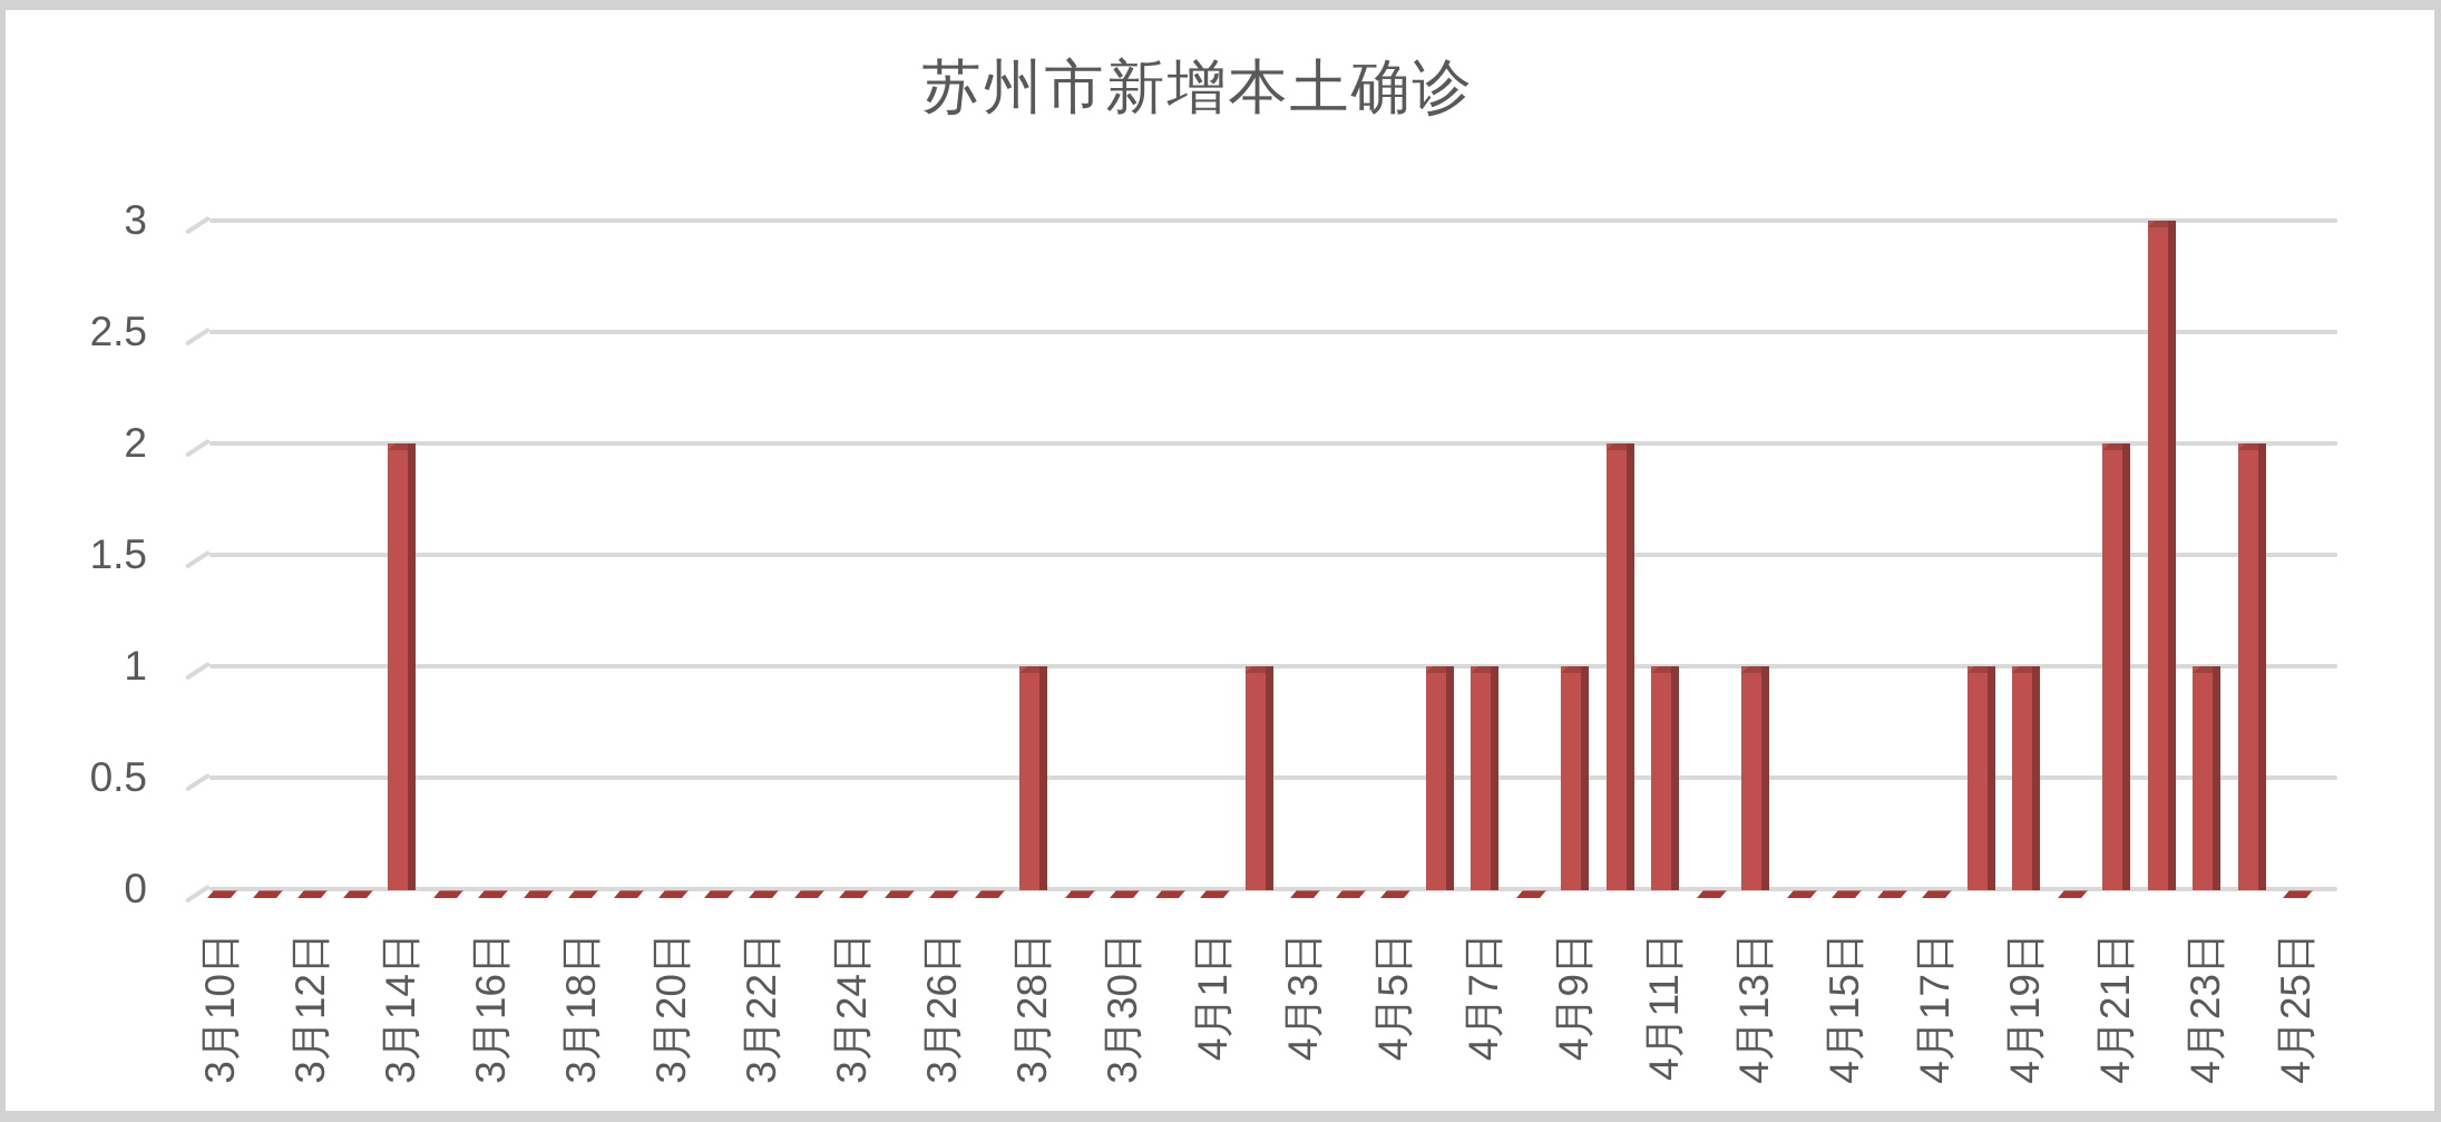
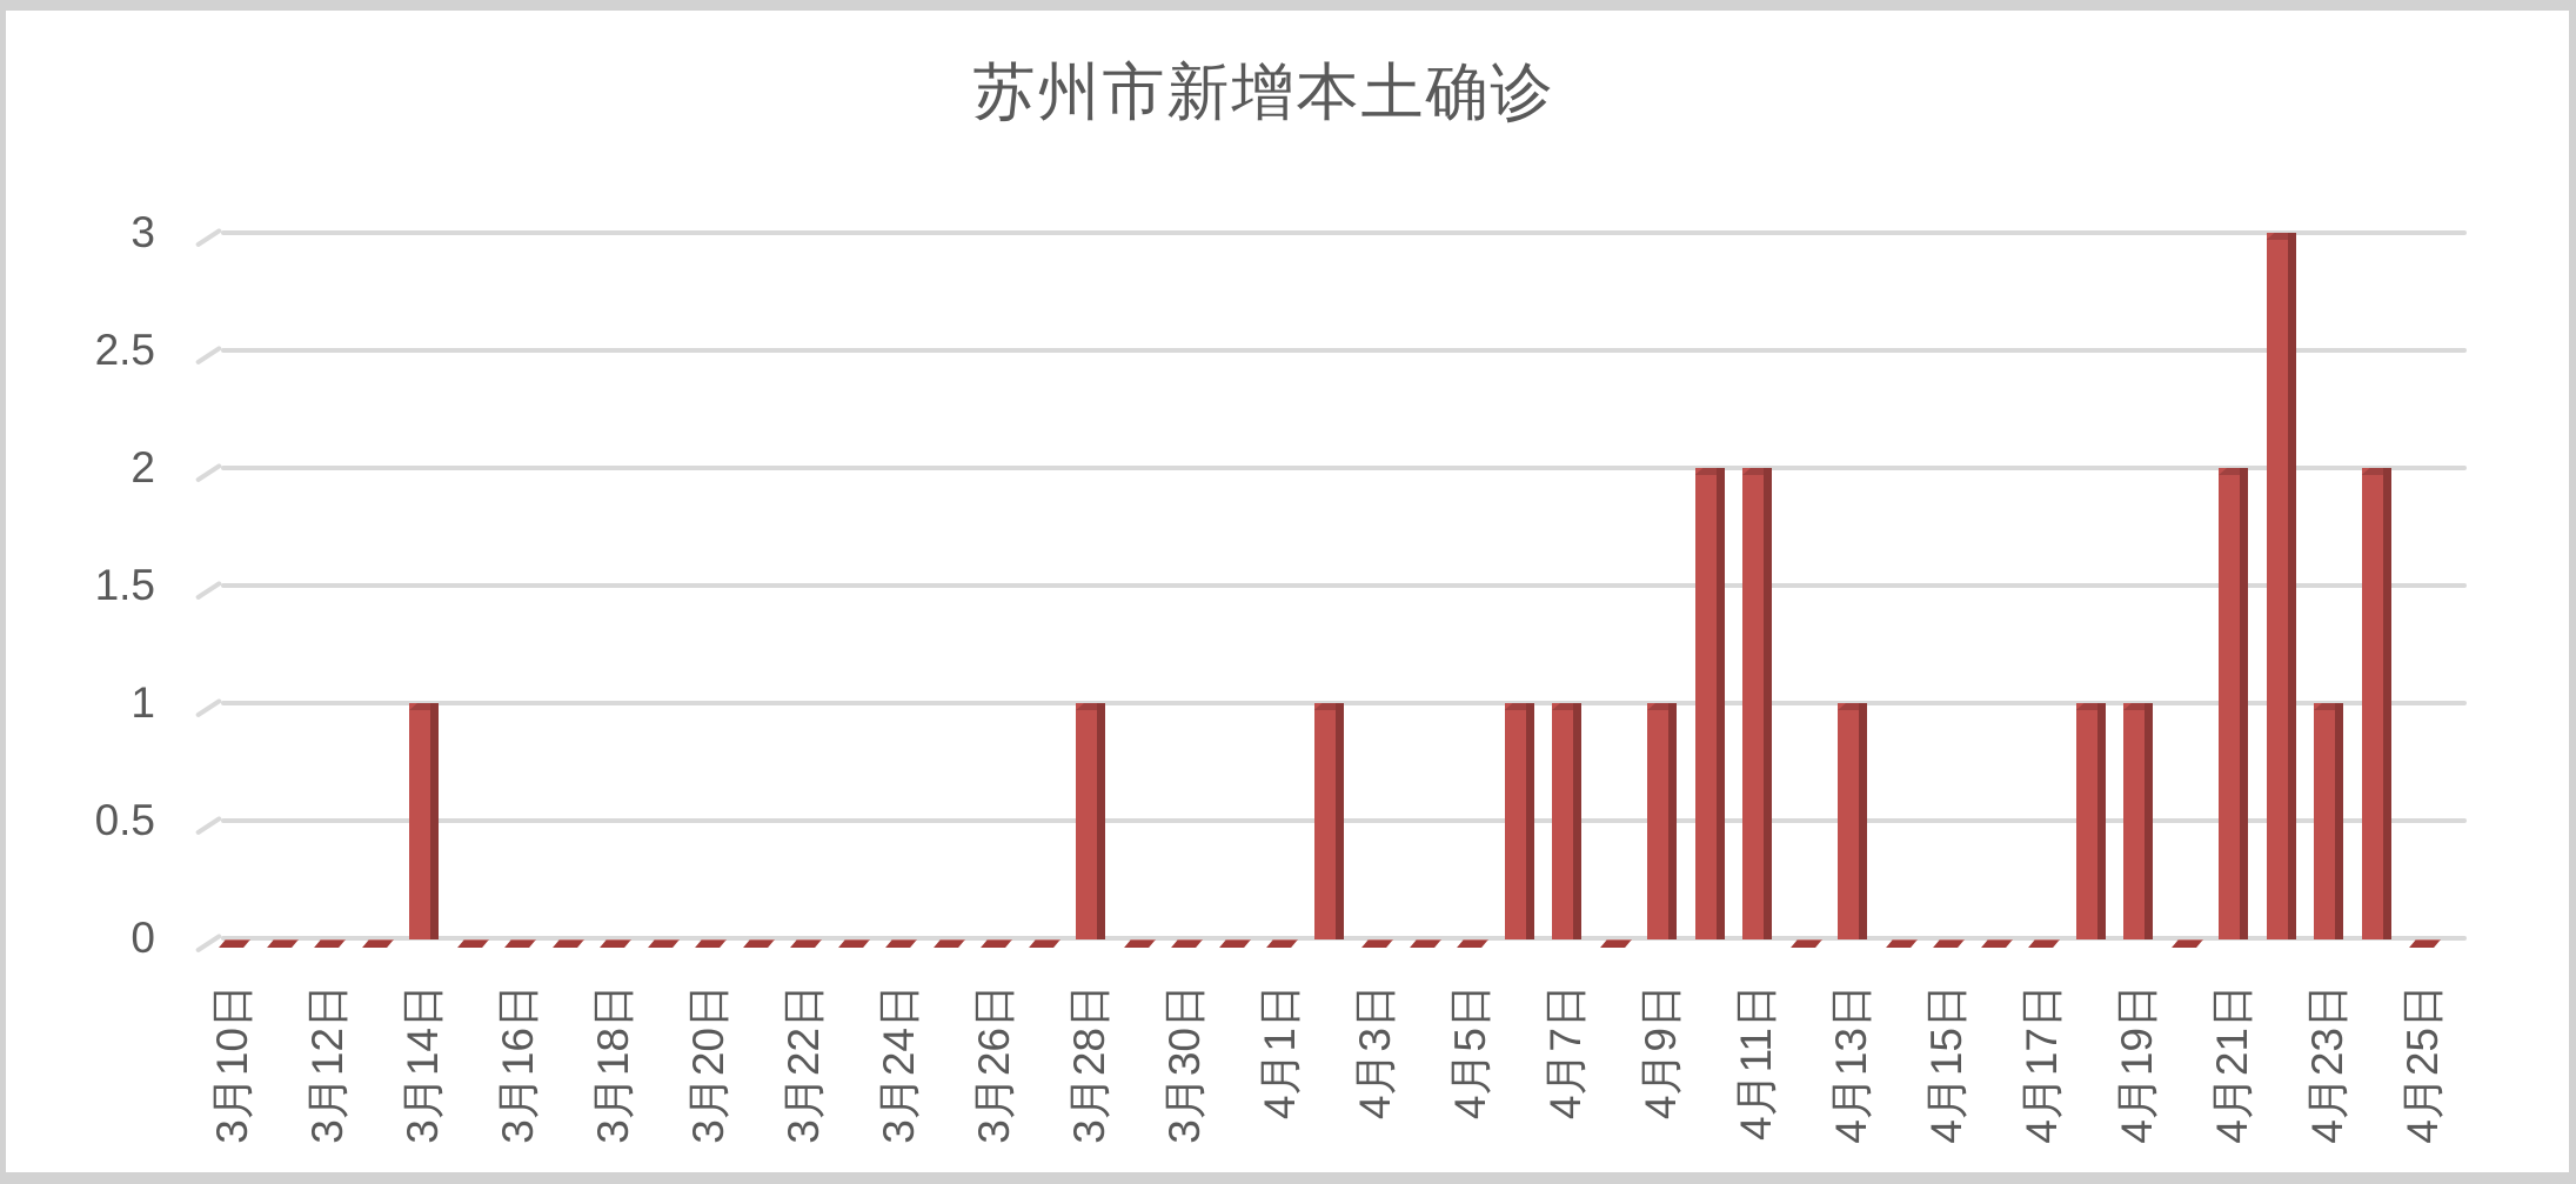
3月14日: 2 -> 1
4月11日: 1 -> 2
